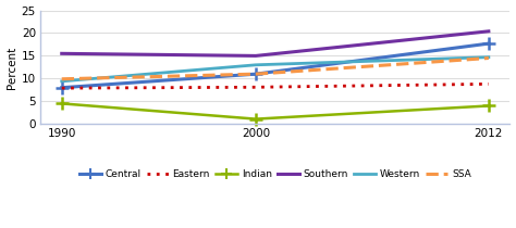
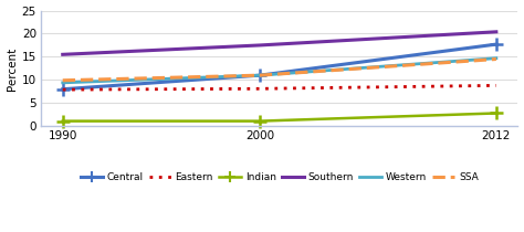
Indian/1990: 4.5 -> 1.1
Southern/2000: 15.0 -> 17.5
Western/2000: 13.0 -> 11.0
Indian/2012: 4.0 -> 2.8
